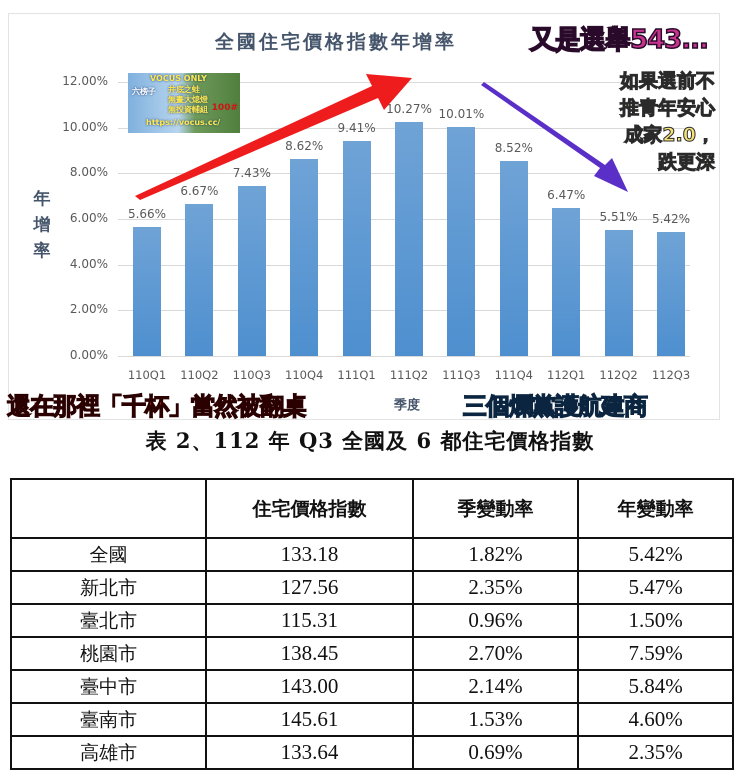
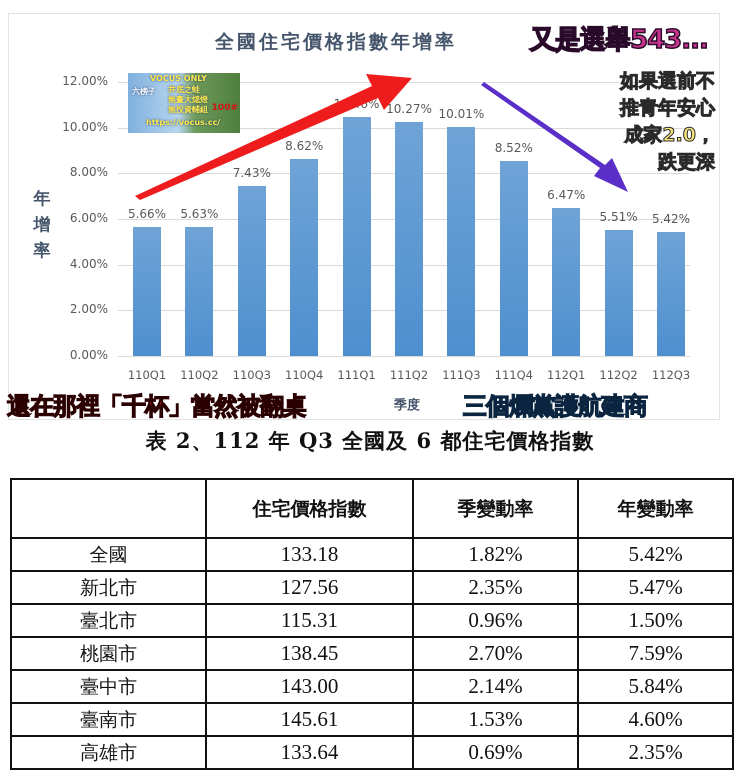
110Q2: 6.67% -> 5.63%
111Q1: 9.41% -> 10.46%
